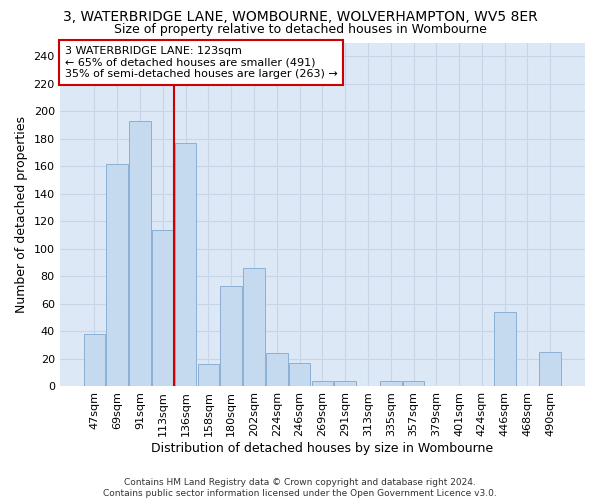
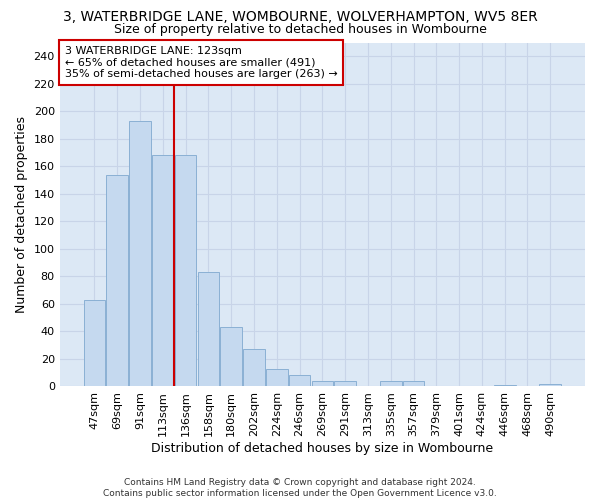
47sqm: 38 -> 63
69sqm: 162 -> 154
113sqm: 114 -> 168
136sqm: 177 -> 168
158sqm: 16 -> 83
180sqm: 73 -> 43
202sqm: 86 -> 27
224sqm: 24 -> 13
246sqm: 17 -> 8
446sqm: 54 -> 1
490sqm: 25 -> 2
